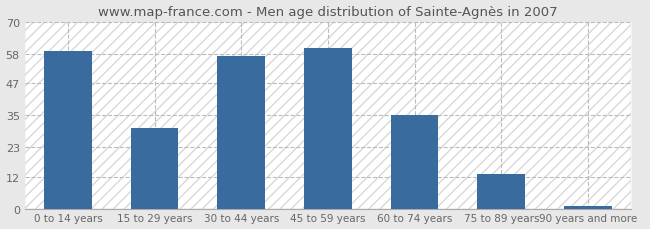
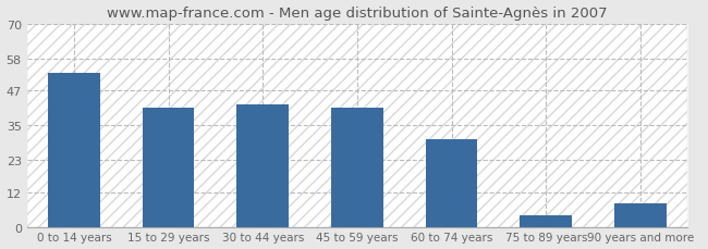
0 to 14 years: 59 -> 53
15 to 29 years: 30 -> 41
30 to 44 years: 57 -> 42
45 to 59 years: 60 -> 41
60 to 74 years: 35 -> 30
75 to 89 years: 13 -> 4
90 years and more: 1 -> 8
